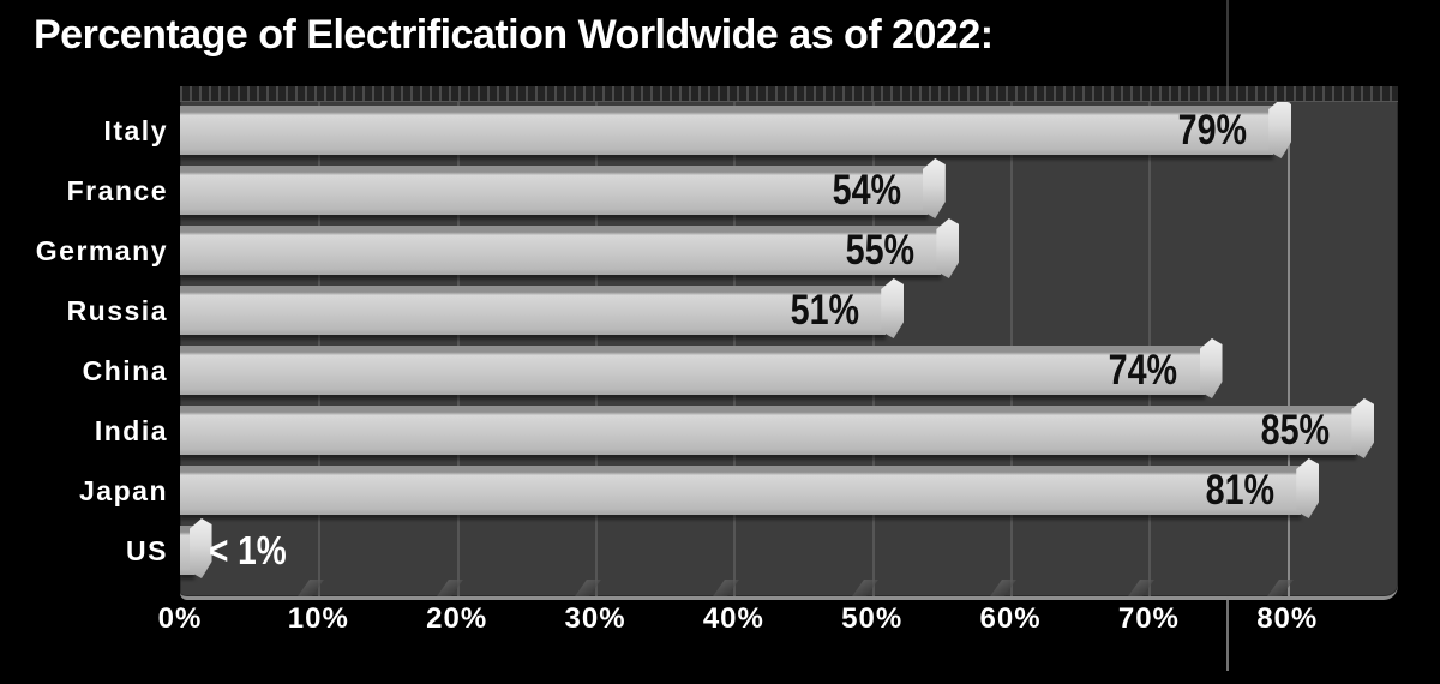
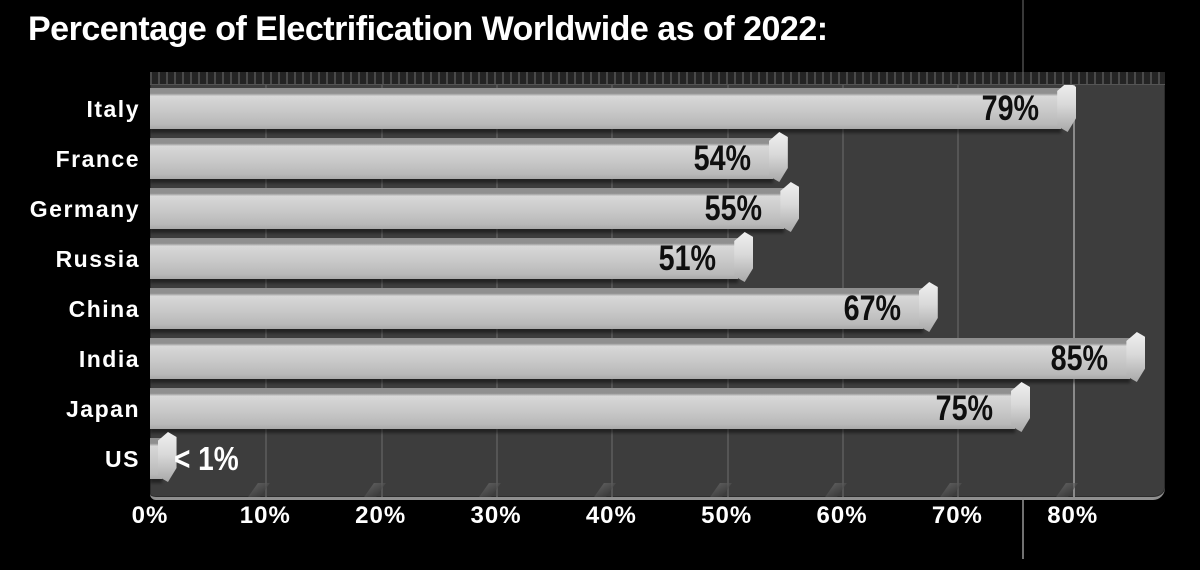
China: 74% -> 67%
Japan: 81% -> 75%
